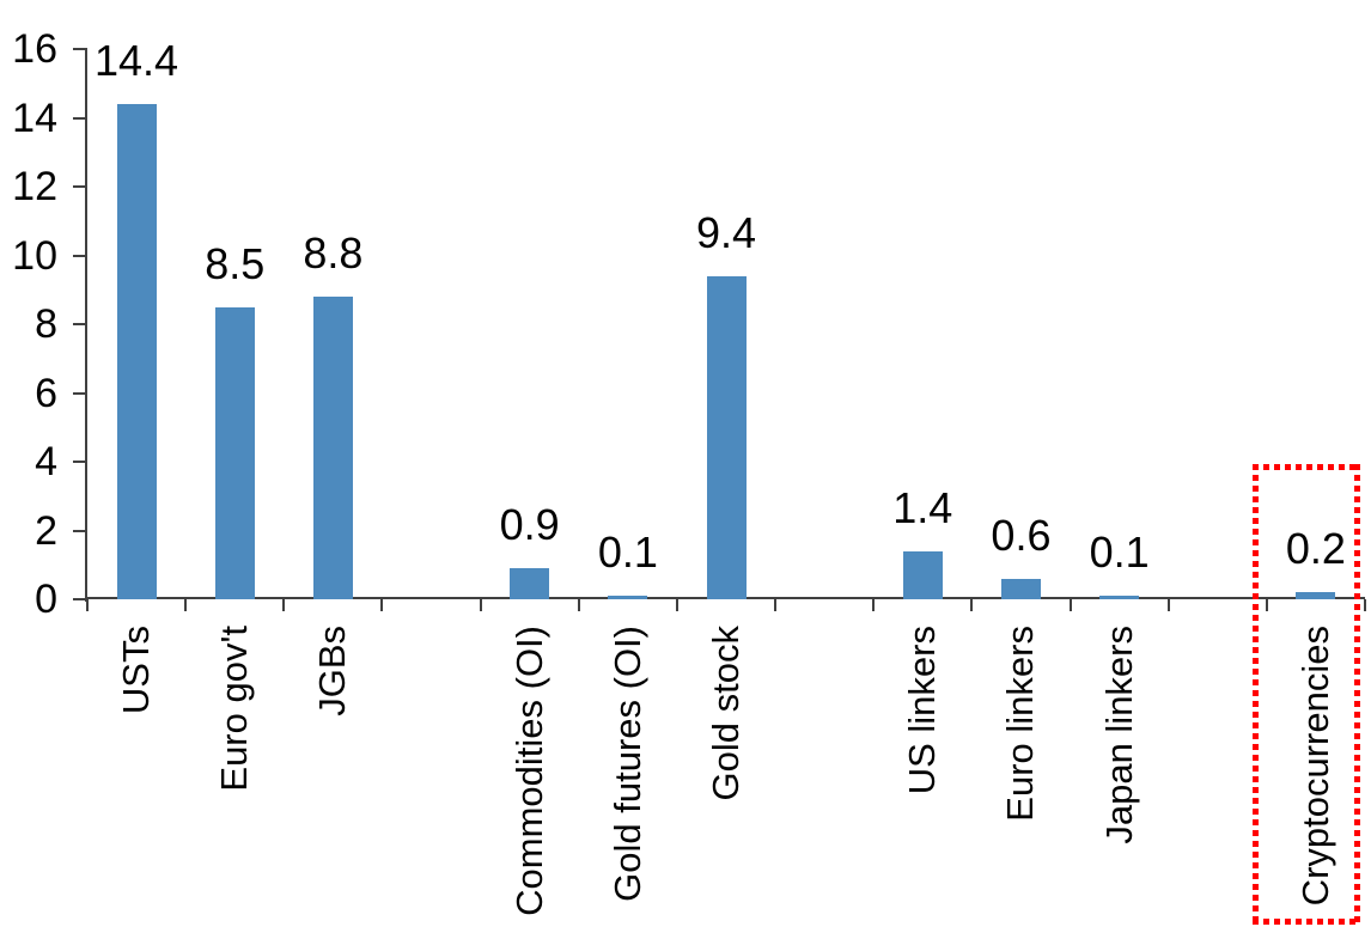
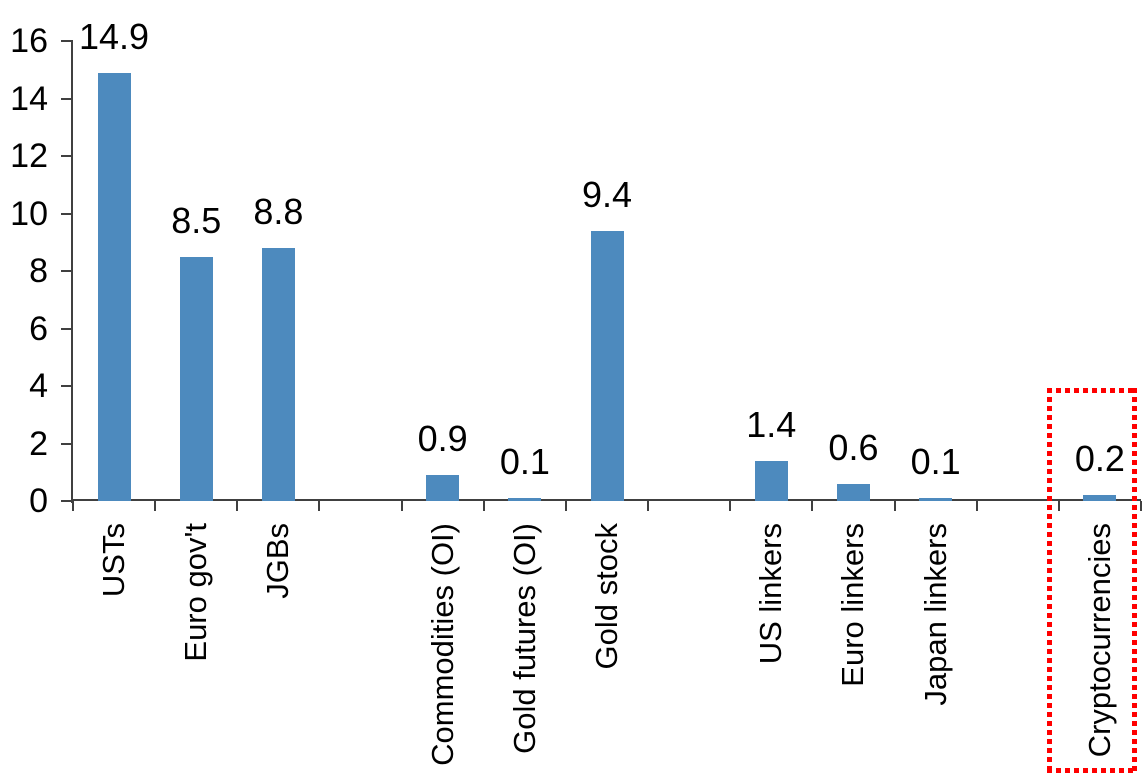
USTs: 14.4 -> 14.9
